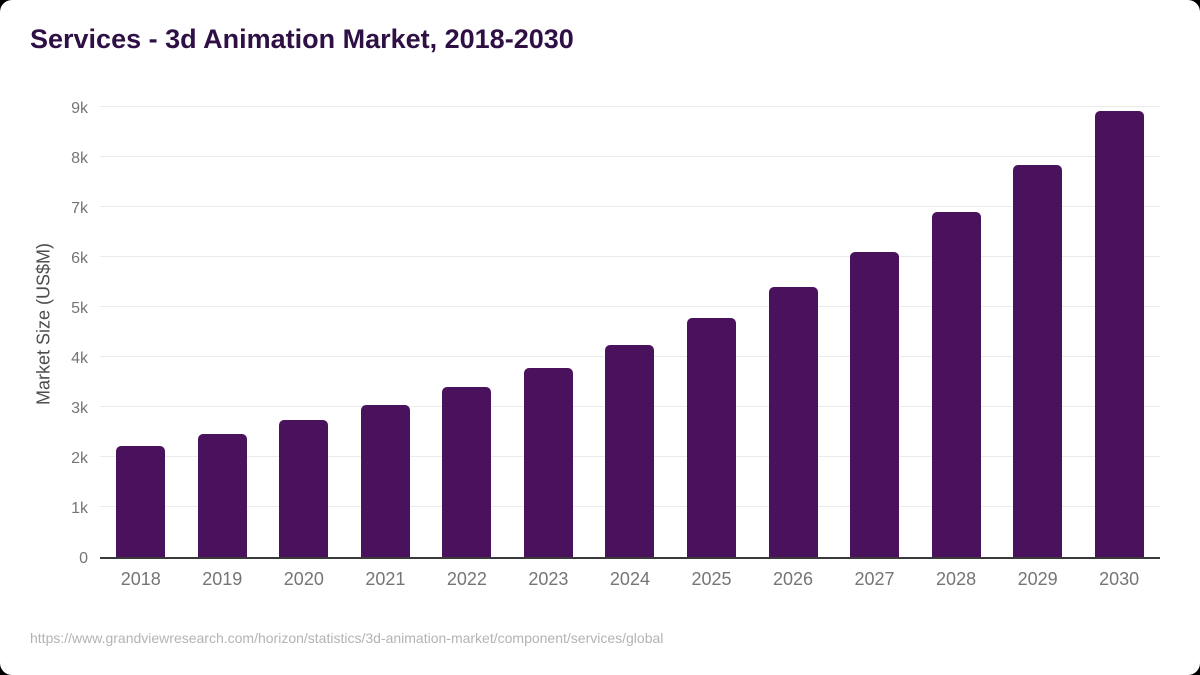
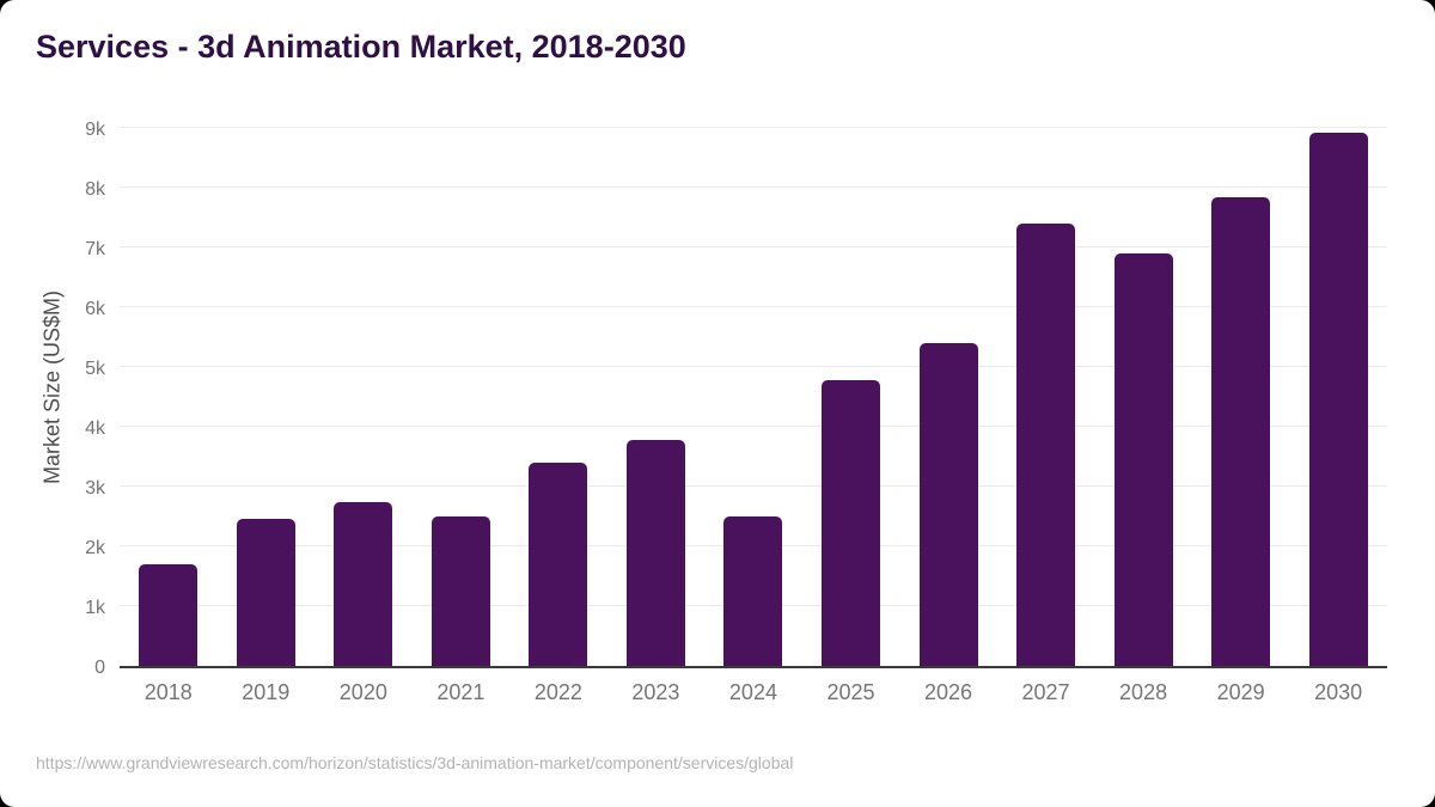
2018: 2.2k -> 1.7k
2021: 3.0k -> 2.5k
2024: 4.2k -> 2.5k
2027: 6.1k -> 7.4k
